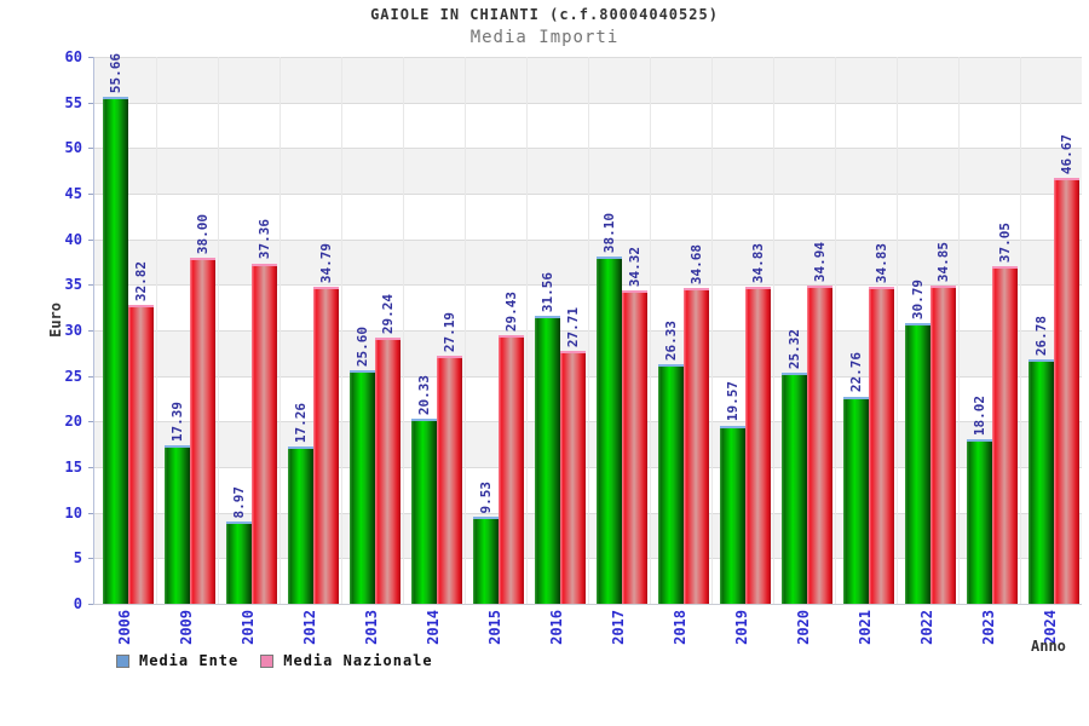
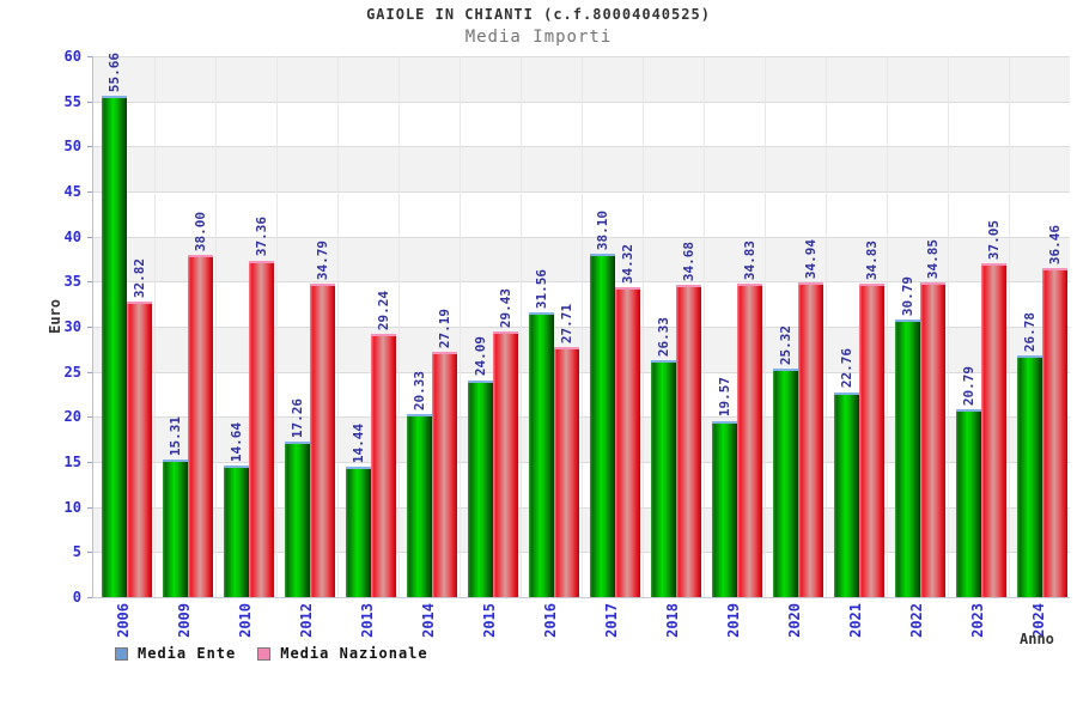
Media Ente/2009: 17.39 -> 15.31
Media Ente/2010: 8.97 -> 14.64
Media Ente/2013: 25.60 -> 14.44
Media Ente/2015: 9.53 -> 24.09
Media Ente/2023: 18.02 -> 20.79
Media Nazionale/2024: 46.67 -> 36.46
